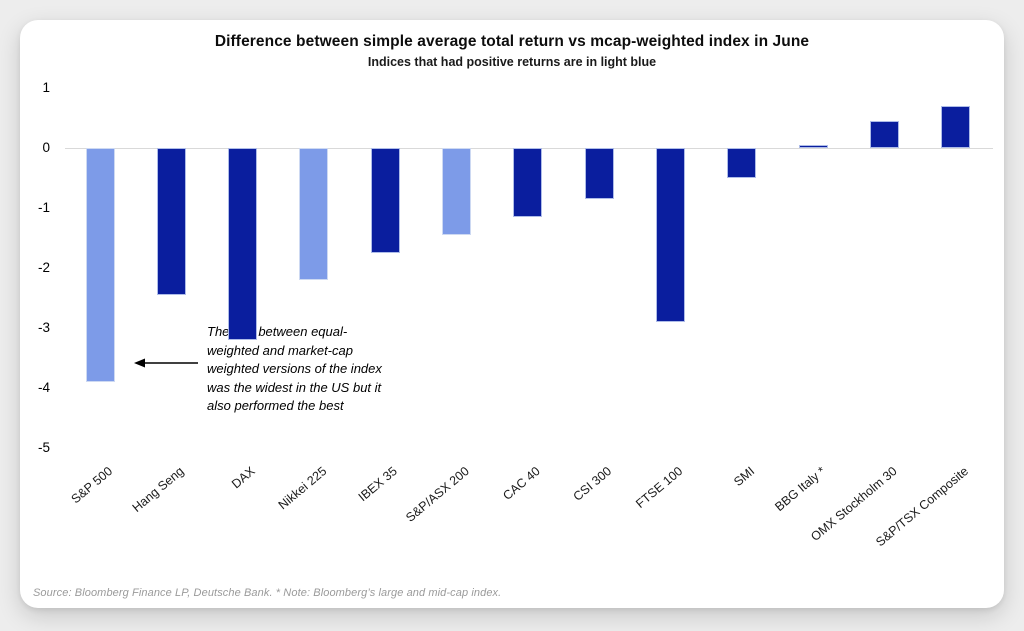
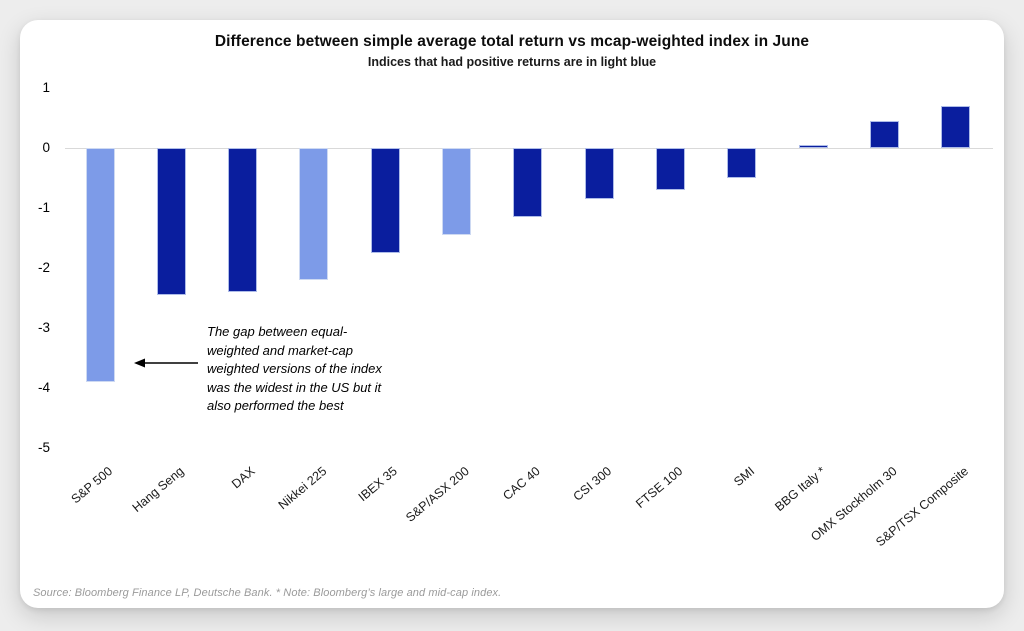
DAX: -3.2 -> -2.4
FTSE 100: -2.9 -> -0.7
